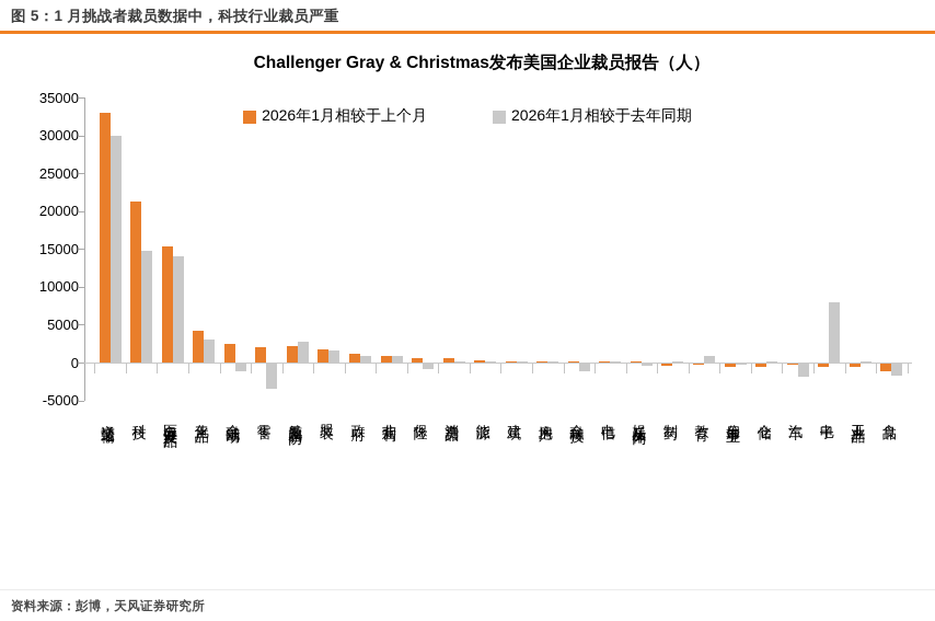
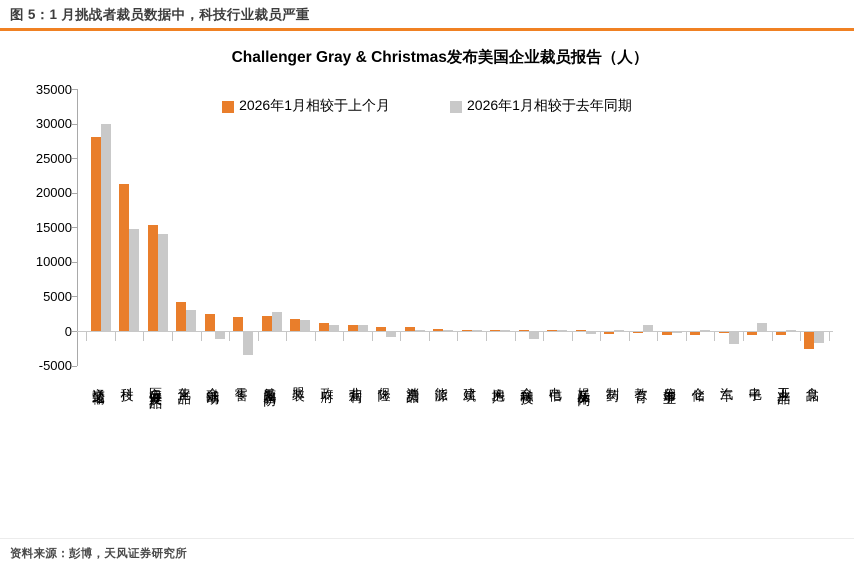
2026年1月相较于上个月/交通运输: 33000 -> 28000
2026年1月相较于去年同期/电子: 8000 -> 1000
2026年1月相较于上个月/食品: -1000 -> -2000
